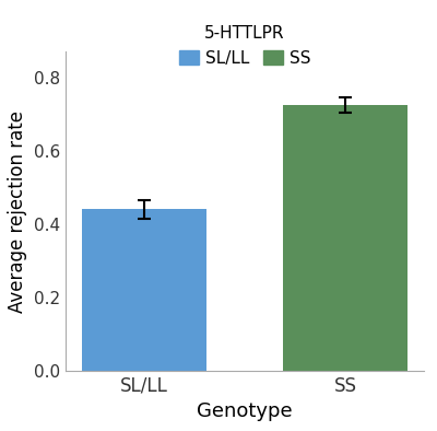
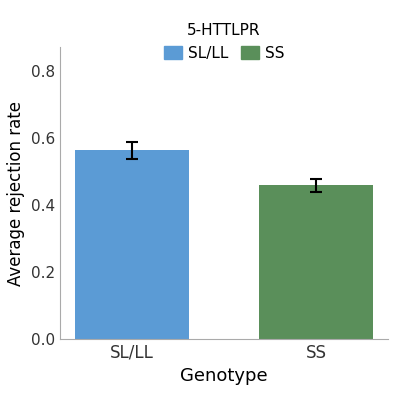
SL/LL: 0.440 -> 0.562
SS: 0.725 -> 0.458
